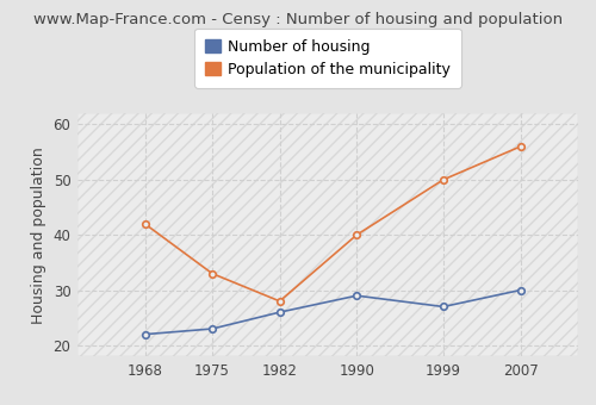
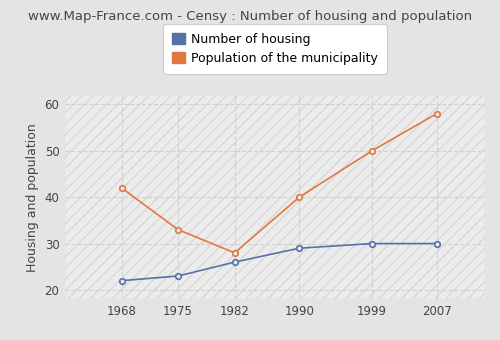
Number of housing/1999: 27 -> 30
Population of the municipality/2007: 56 -> 58
